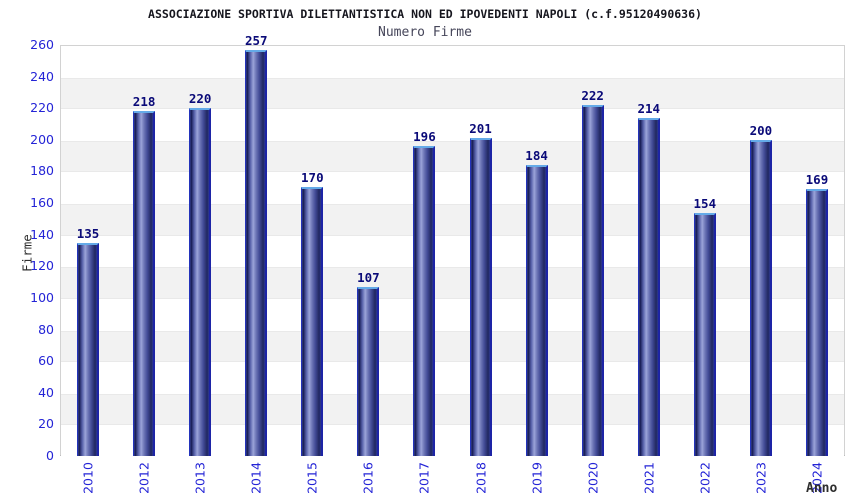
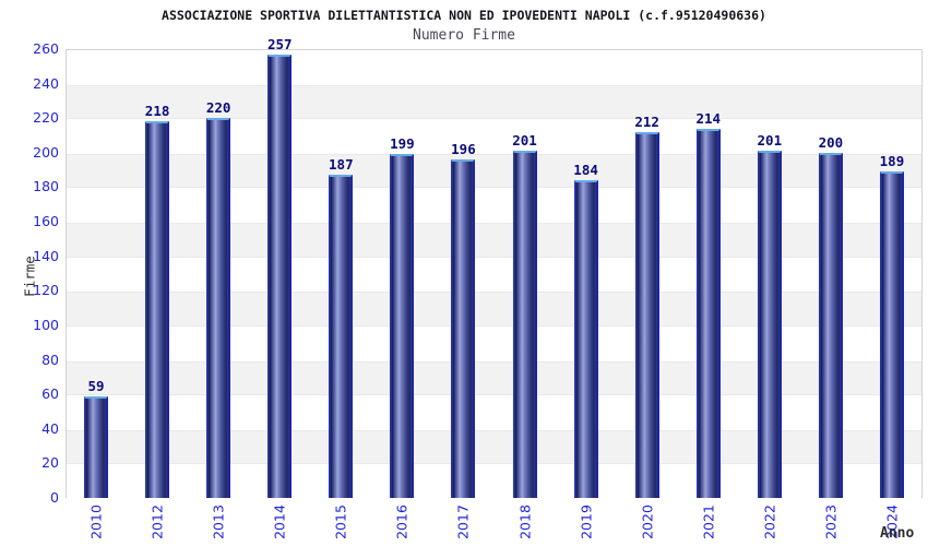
2010: 135 -> 59
2015: 170 -> 187
2016: 107 -> 199
2020: 222 -> 212
2022: 154 -> 201
2024: 169 -> 189
